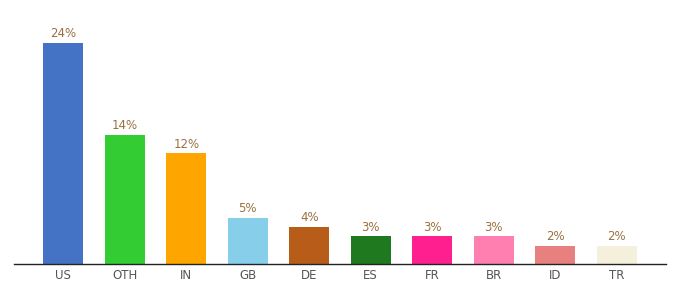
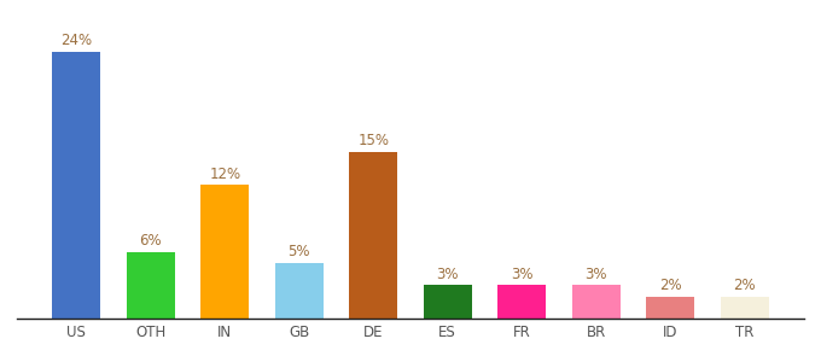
OTH: 14% -> 6%
DE: 4% -> 15%
